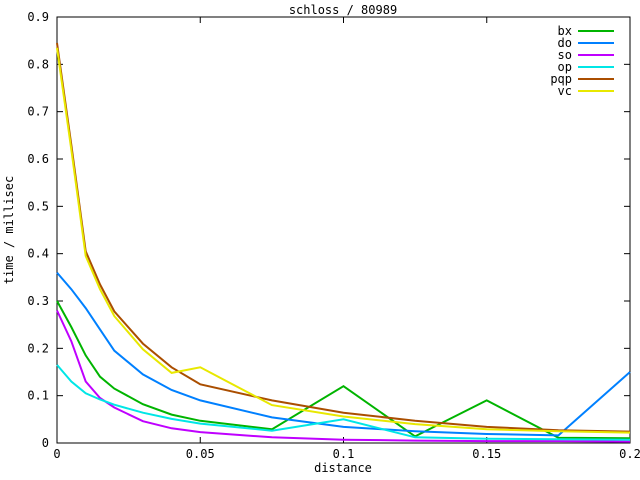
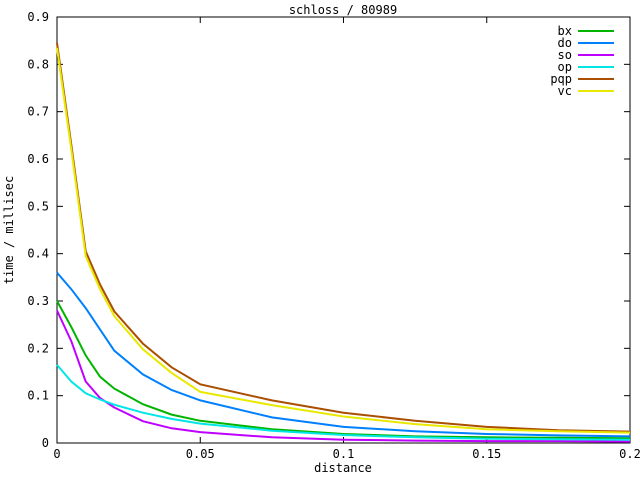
vc/0.05: 0.16 -> 0.11
bx/0.1: 0.12 -> 0.02
op/0.1: 0.05 -> 0.02
bx/0.15: 0.09 -> 0.01
do/0.2: 0.15 -> 0.01
